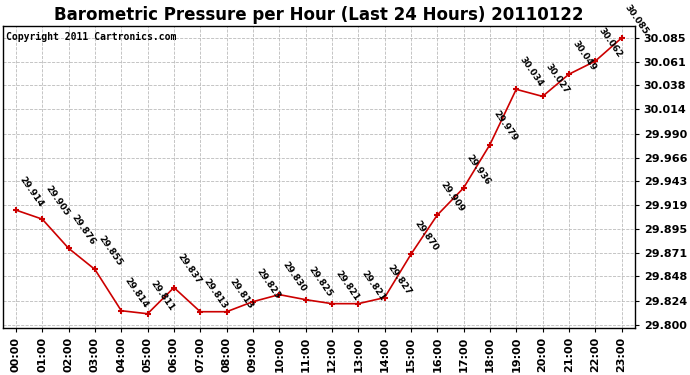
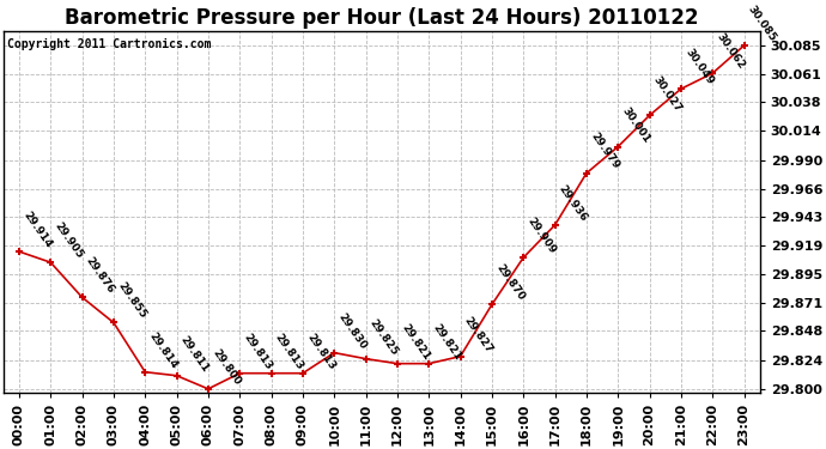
06:00: 29.837 -> 29.800
09:00: 29.823 -> 29.813
19:00: 30.034 -> 30.001
